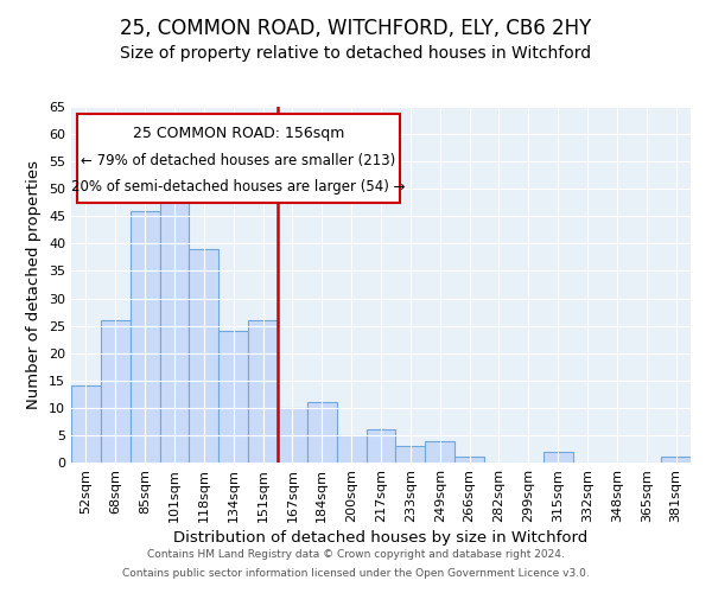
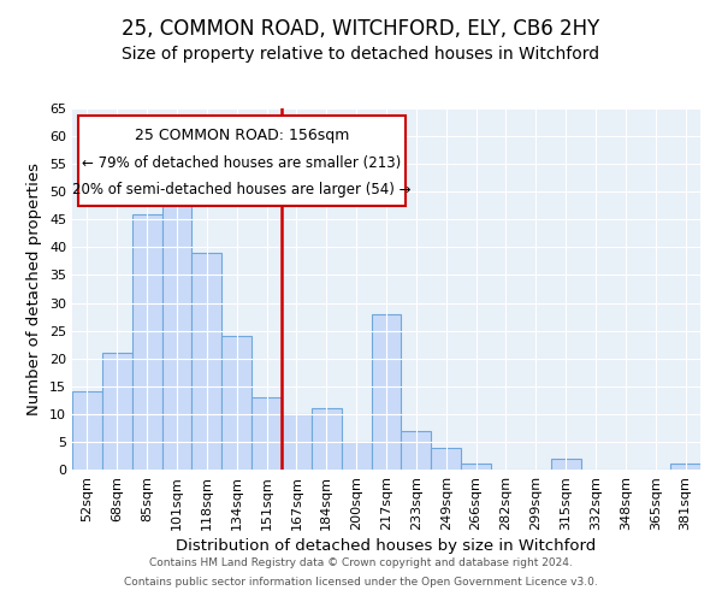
68sqm: 26 -> 21
151sqm: 26 -> 13
217sqm: 6 -> 28
233sqm: 3 -> 7
